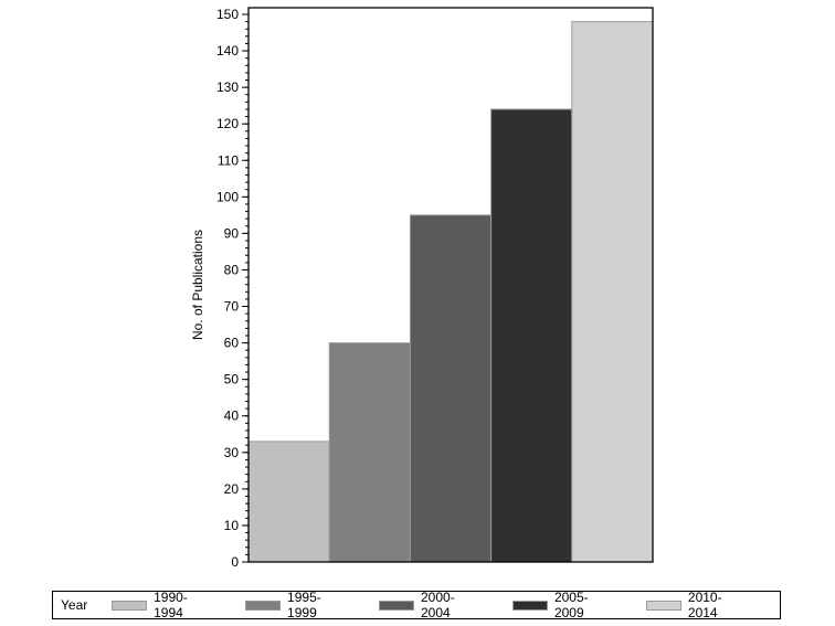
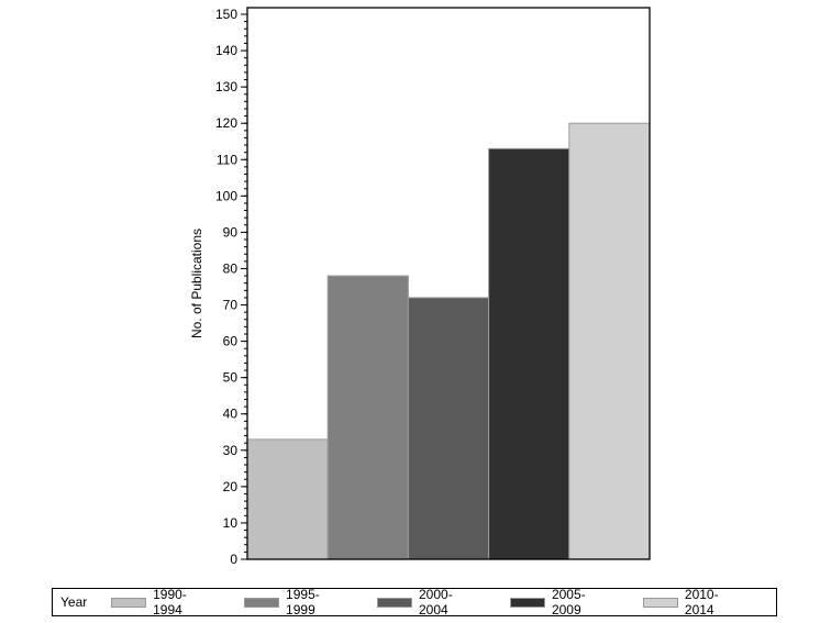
1995-1999: 60 -> 78
2000-2004: 95 -> 72
2005-2009: 124 -> 113
2010-2014: 148 -> 120
